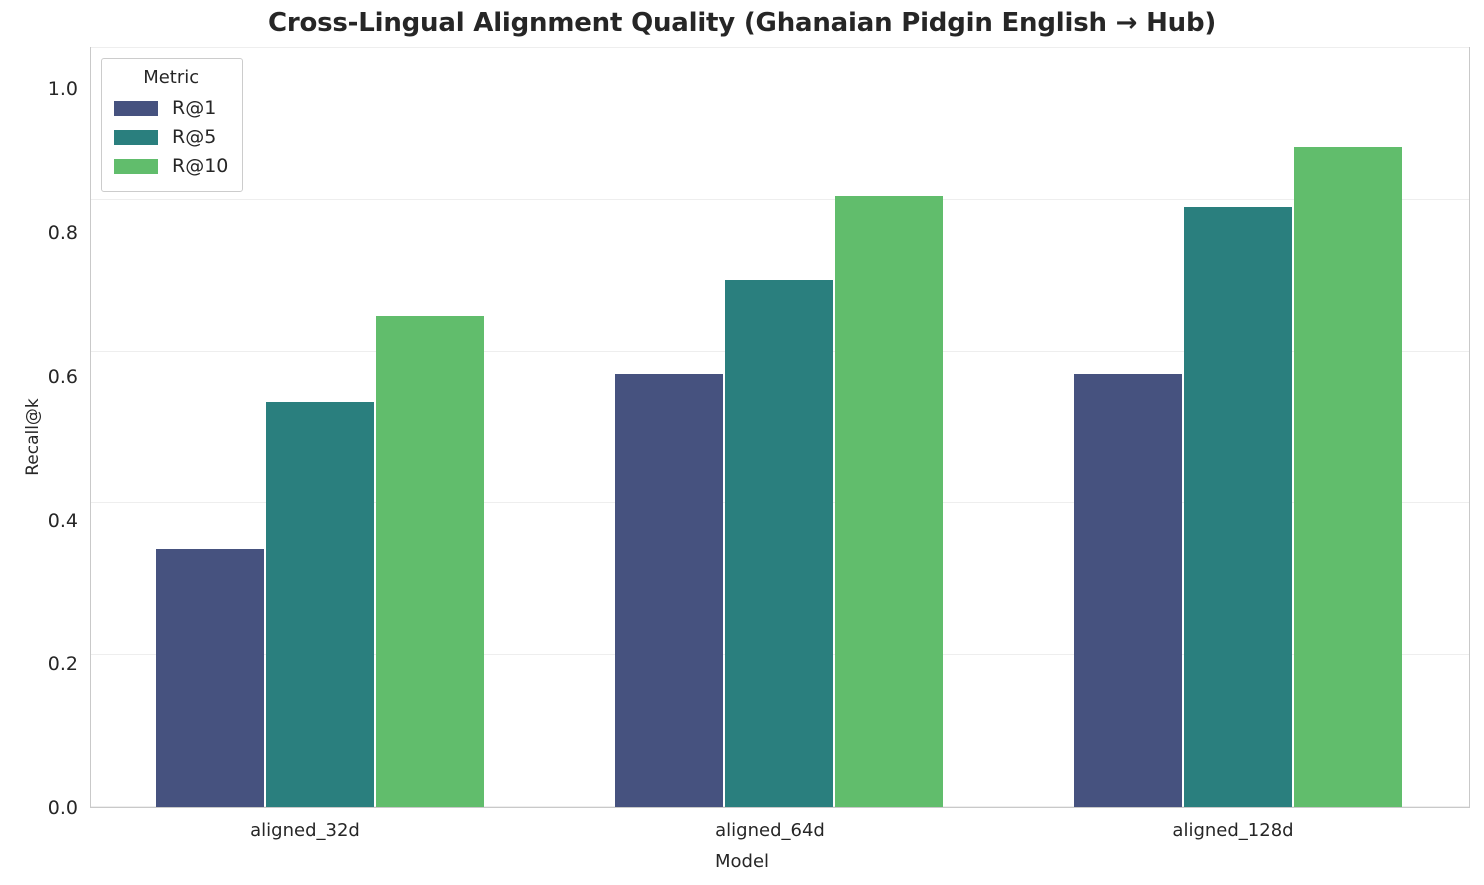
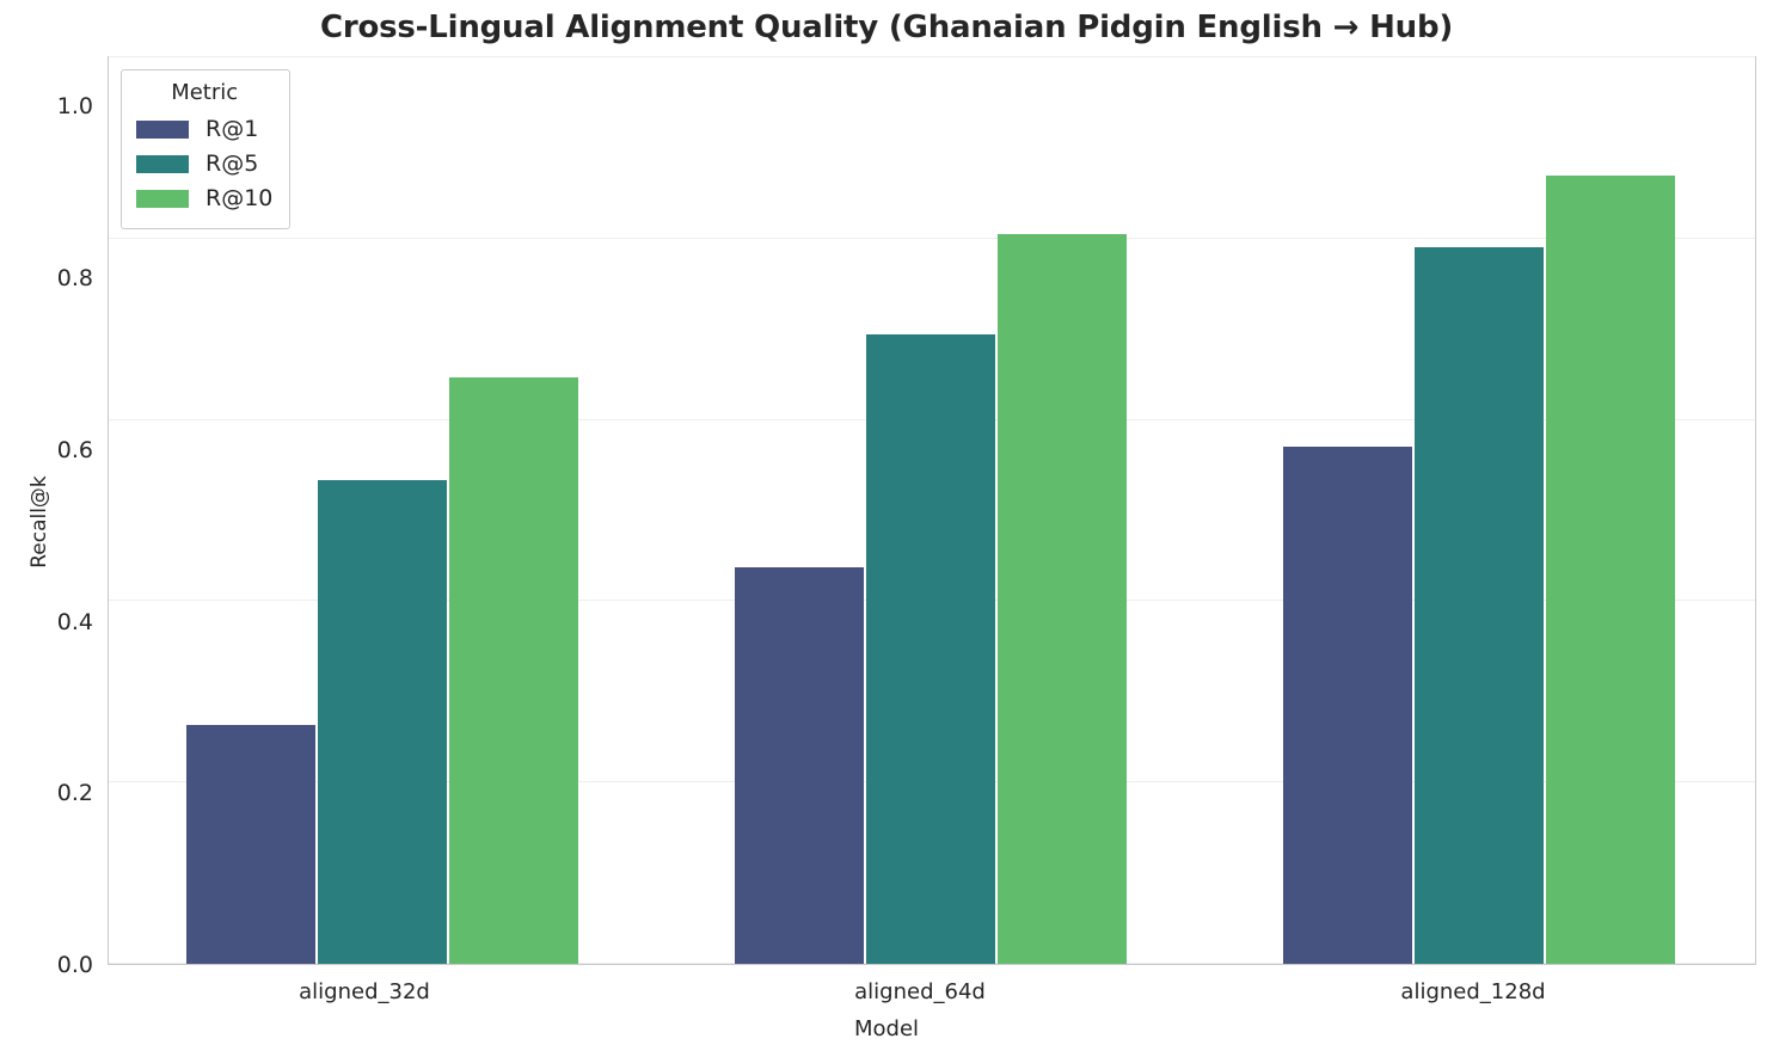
R@1/aligned_32d: 0.34 -> 0.26
R@1/aligned_64d: 0.57 -> 0.44
